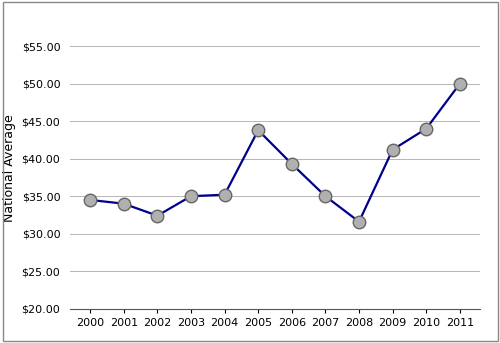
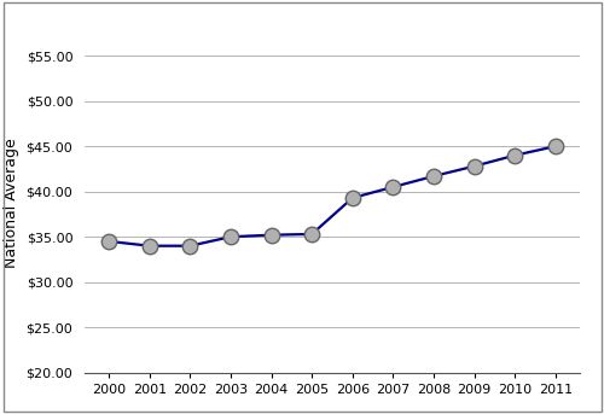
2002: $32.4 -> $34.0
2005: $43.8 -> $35.3
2007: $35.0 -> $40.5
2008: $31.6 -> $41.7
2009: $41.2 -> $42.8
2011: $50.0 -> $45.0
